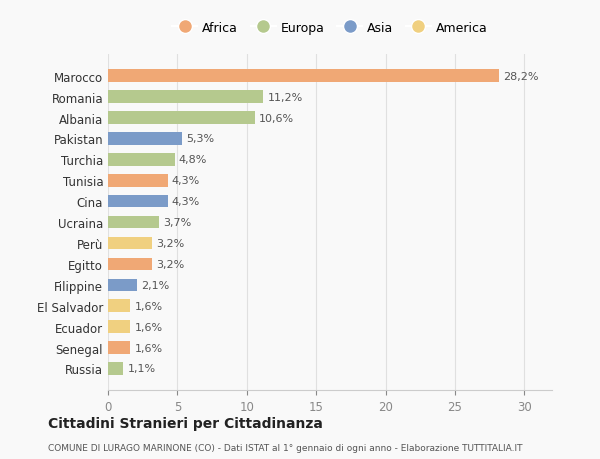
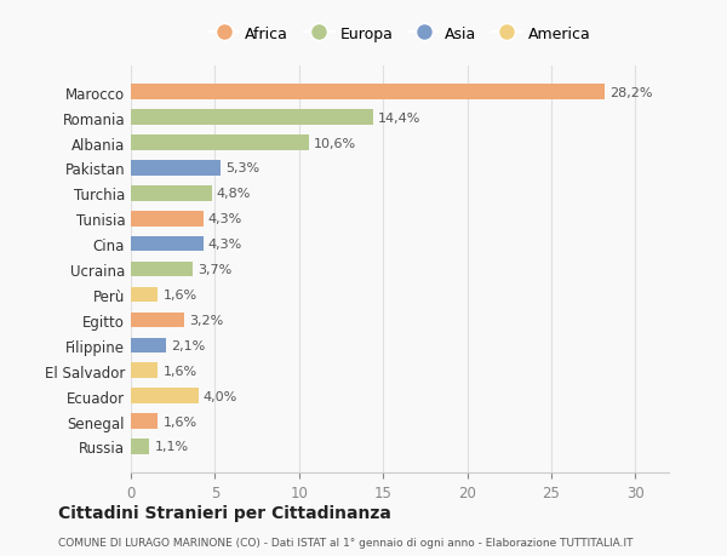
Romania: 11,2% -> 14,4%
Perù: 3,2% -> 1,6%
Ecuador: 1,6% -> 4,0%
